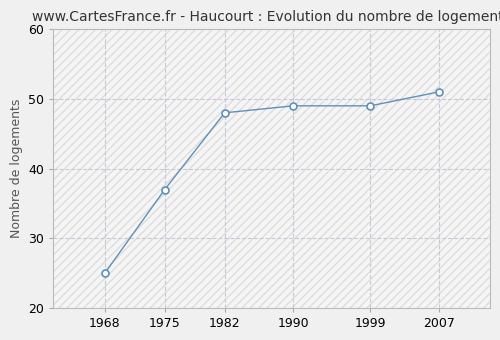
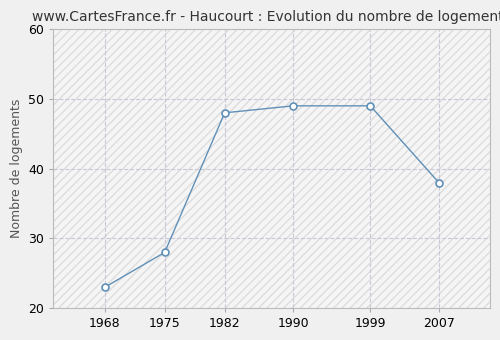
1968: 25 -> 23
1975: 37 -> 28
2007: 51 -> 38
